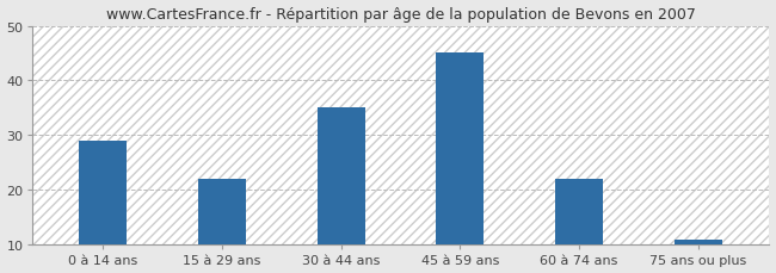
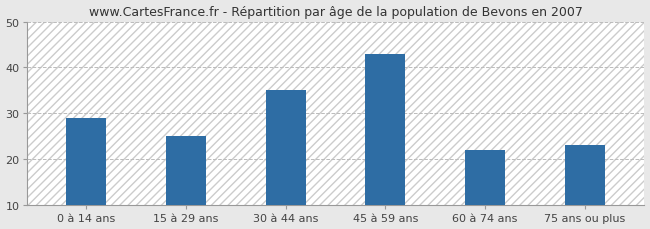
15 à 29 ans: 22 -> 25
45 à 59 ans: 45 -> 43
75 ans ou plus: 11 -> 23
